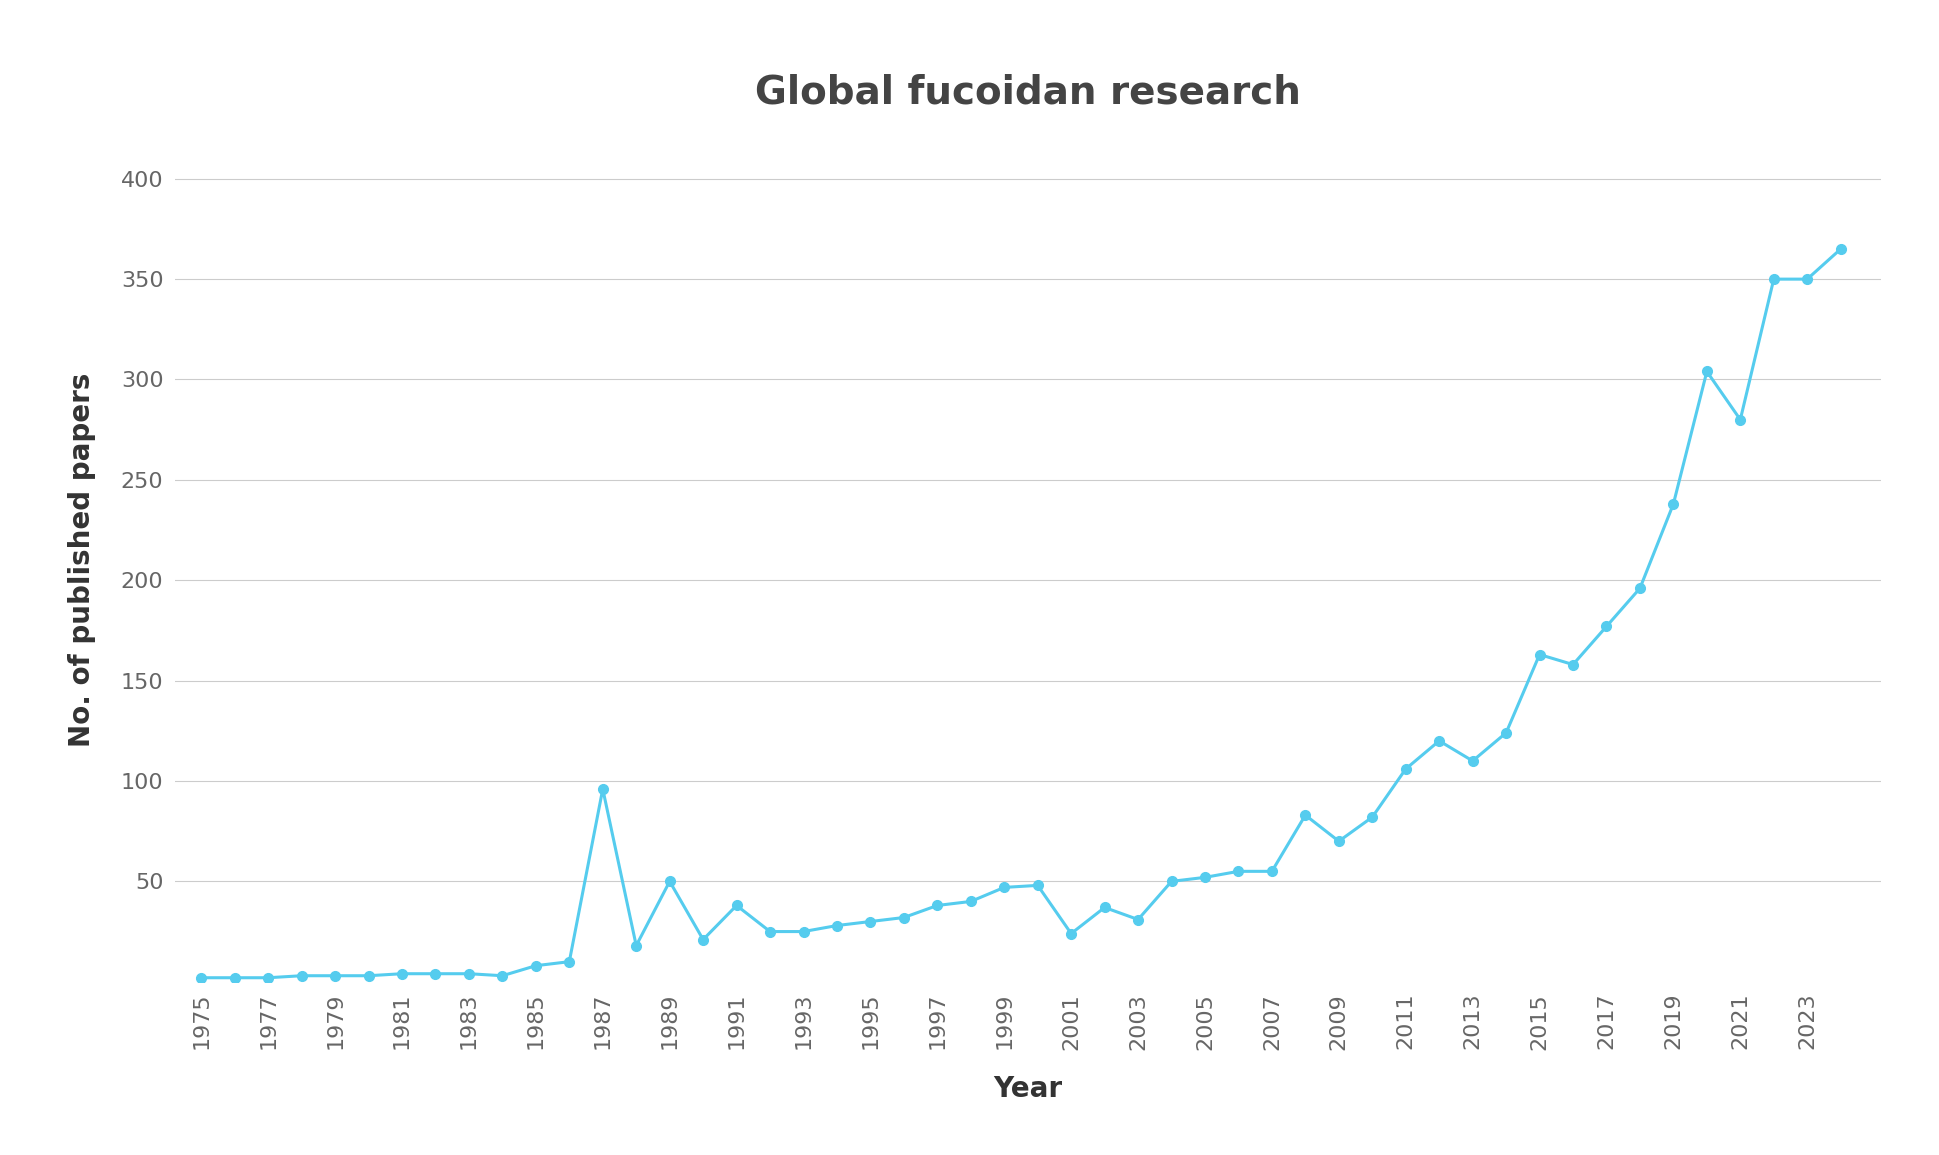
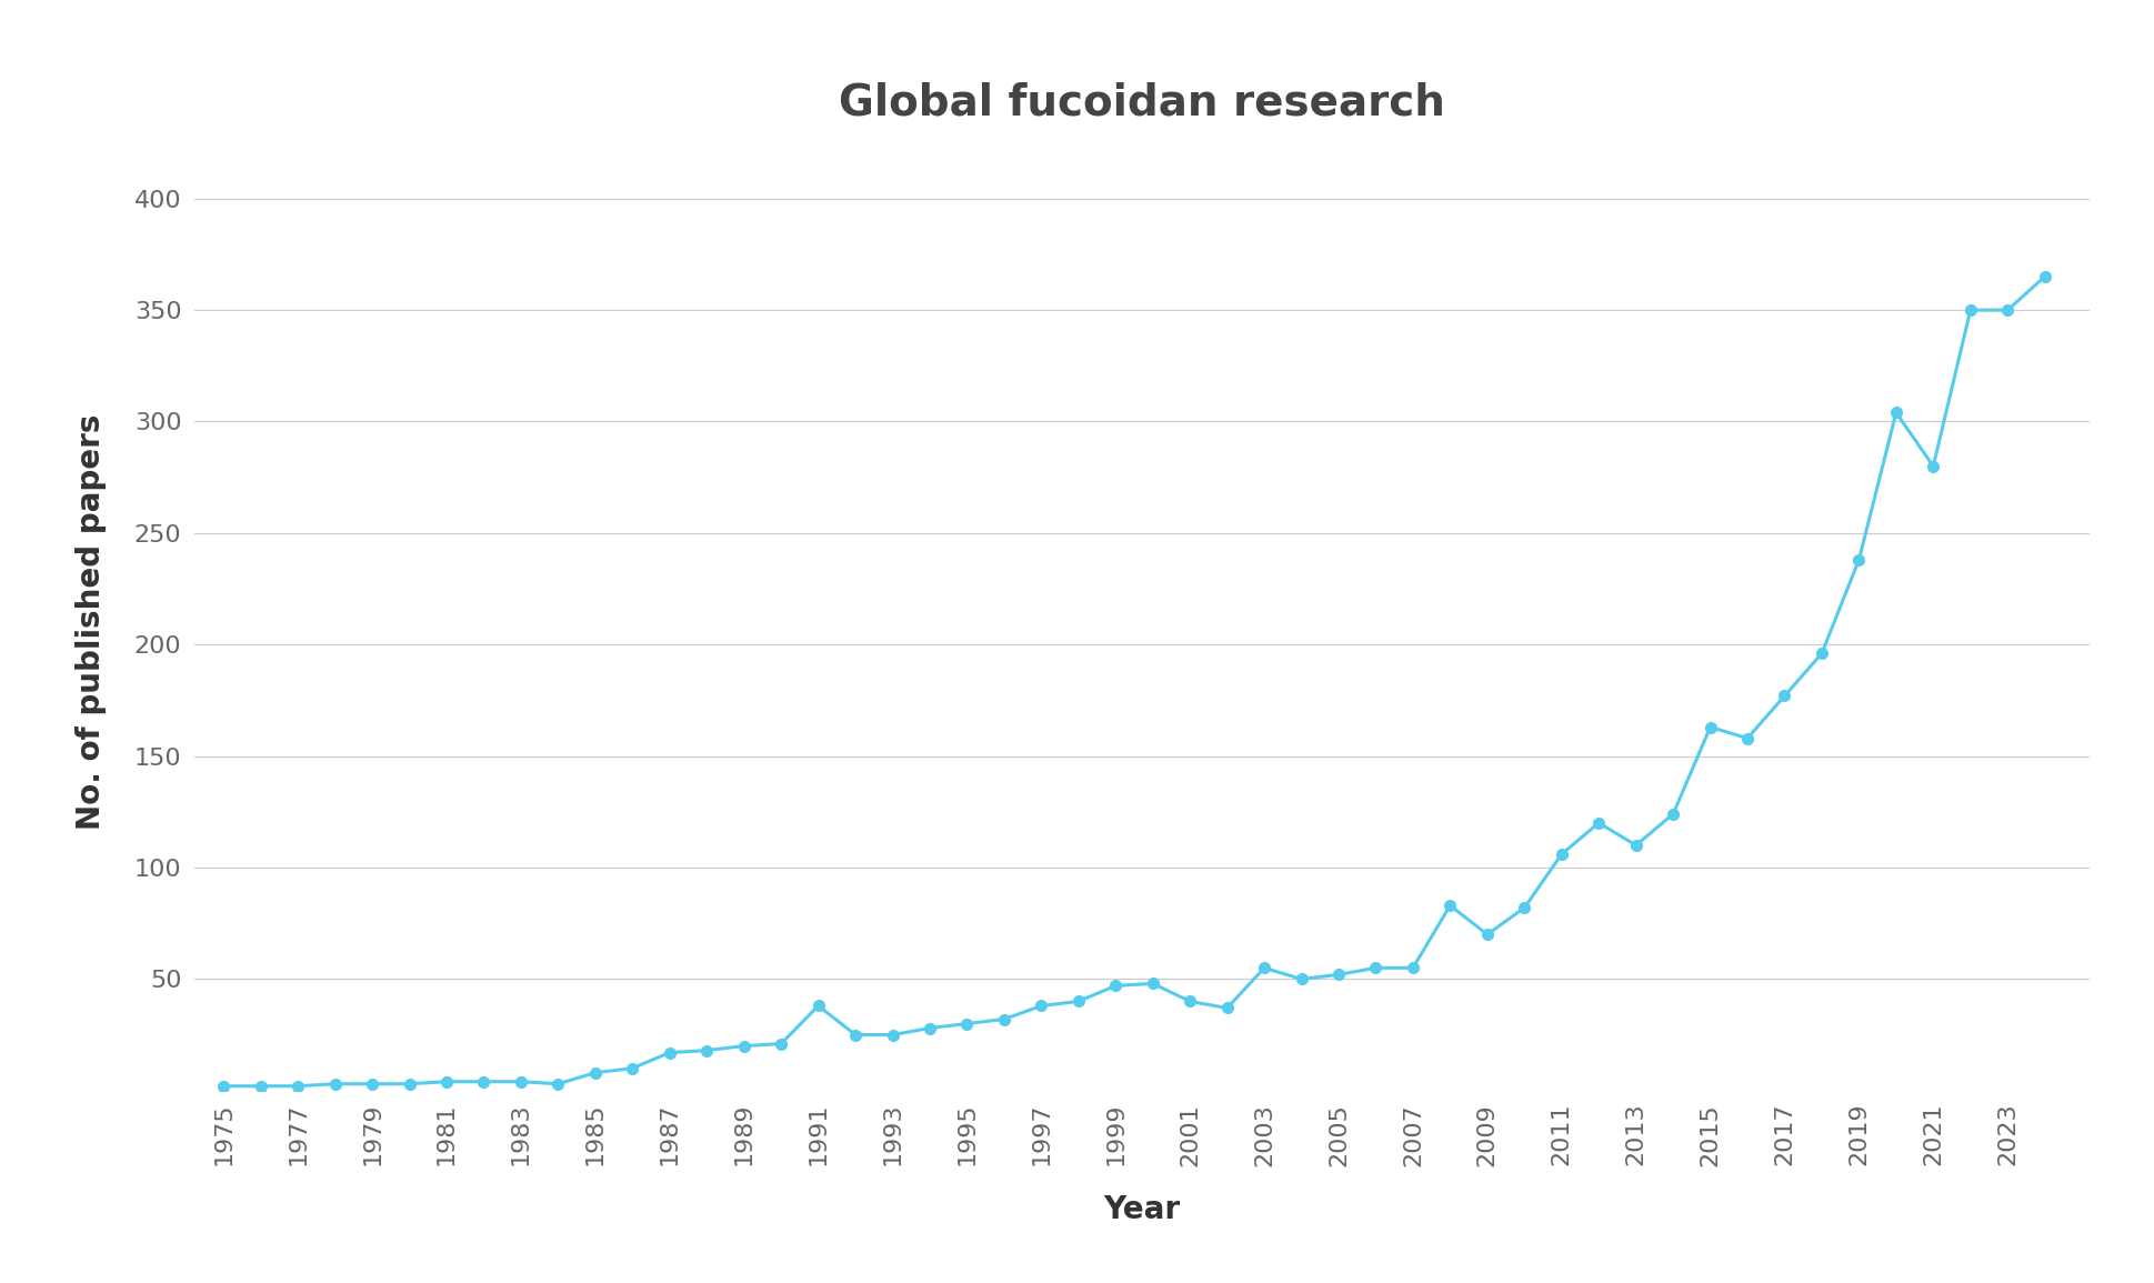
1987: 96 -> 17
1989: 50 -> 20
2001: 24 -> 40
2003: 31 -> 55
